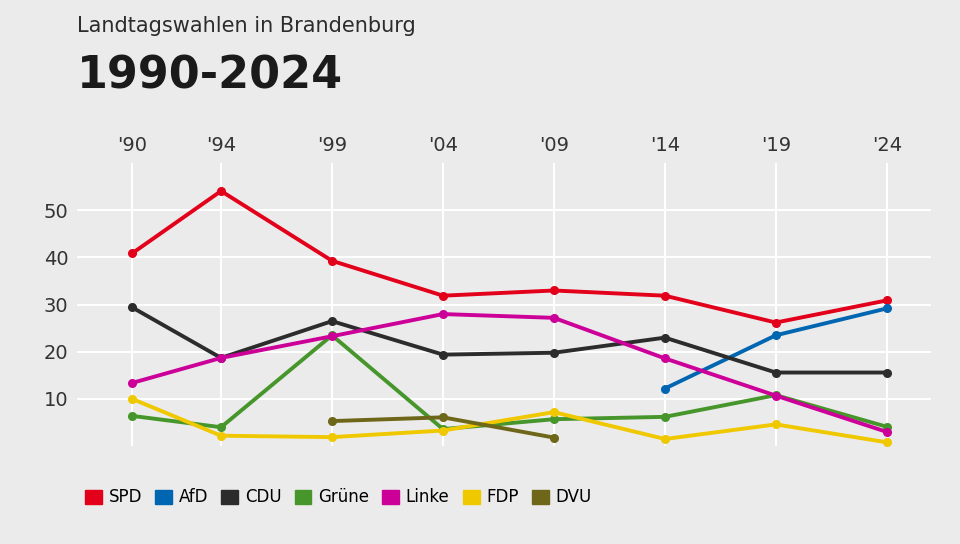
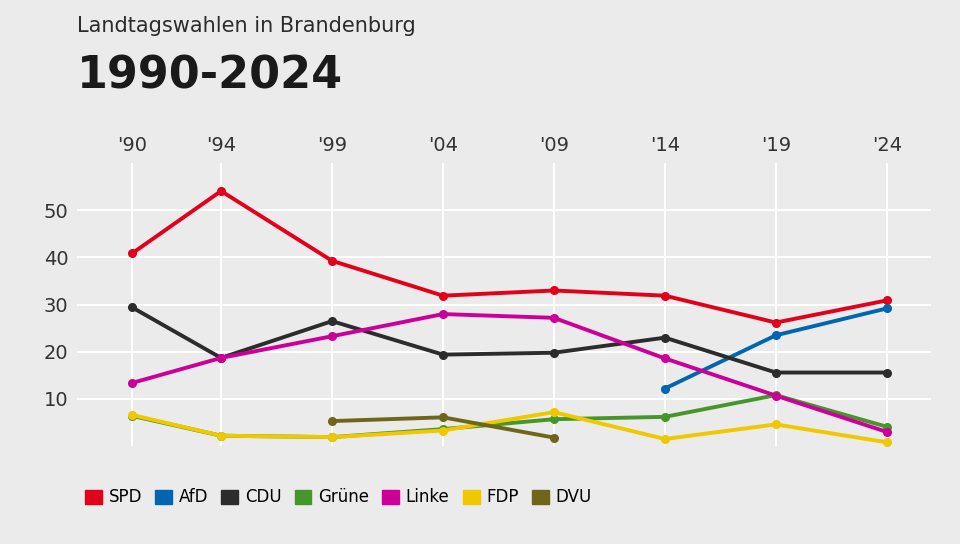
FDP/'90: 10.0 -> 6.6
Grüne/'94: 4.0 -> 2.2
Grüne/'99: 23.5 -> 1.9
